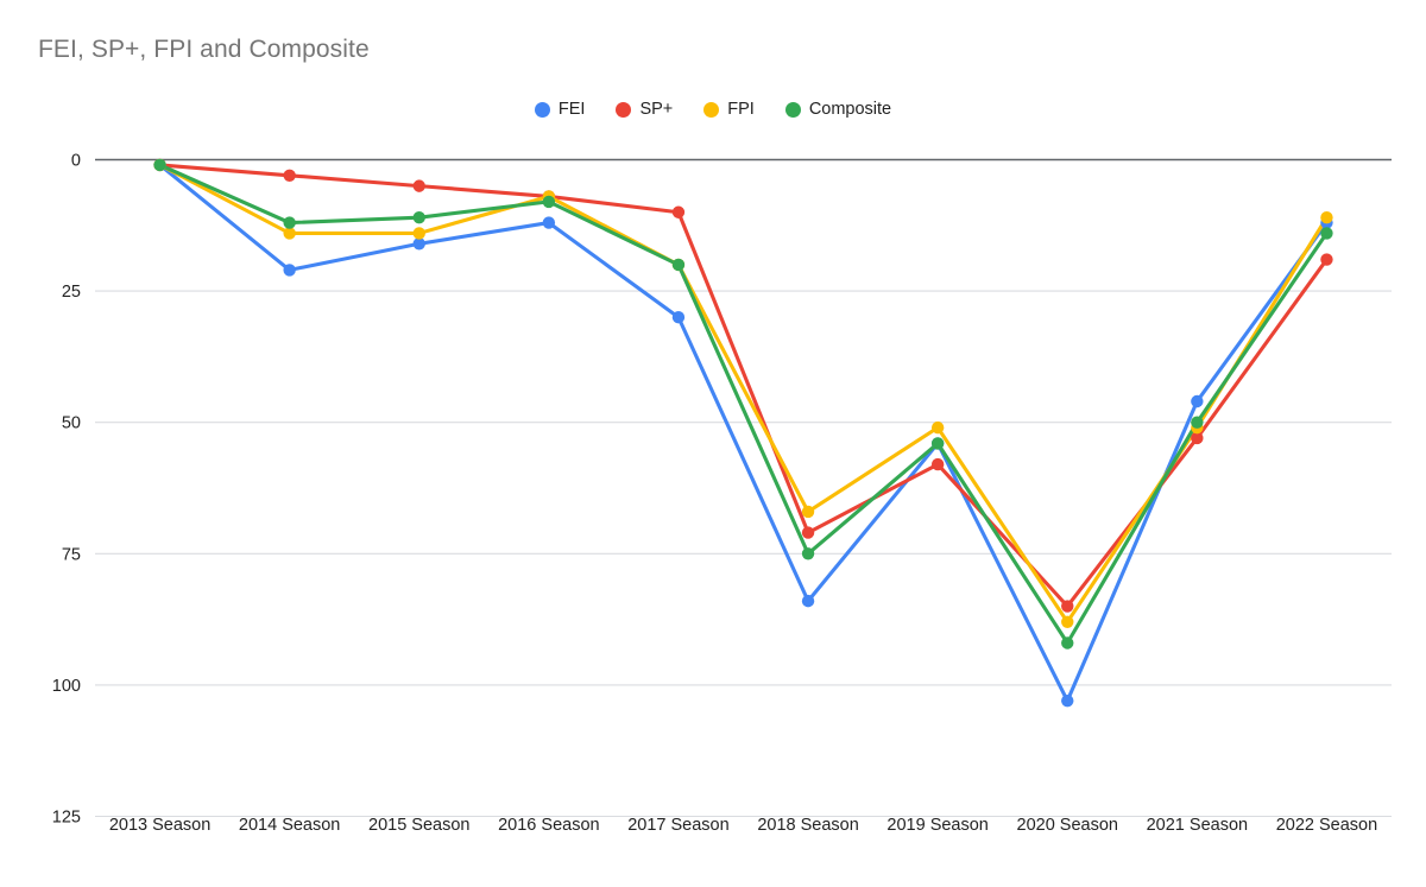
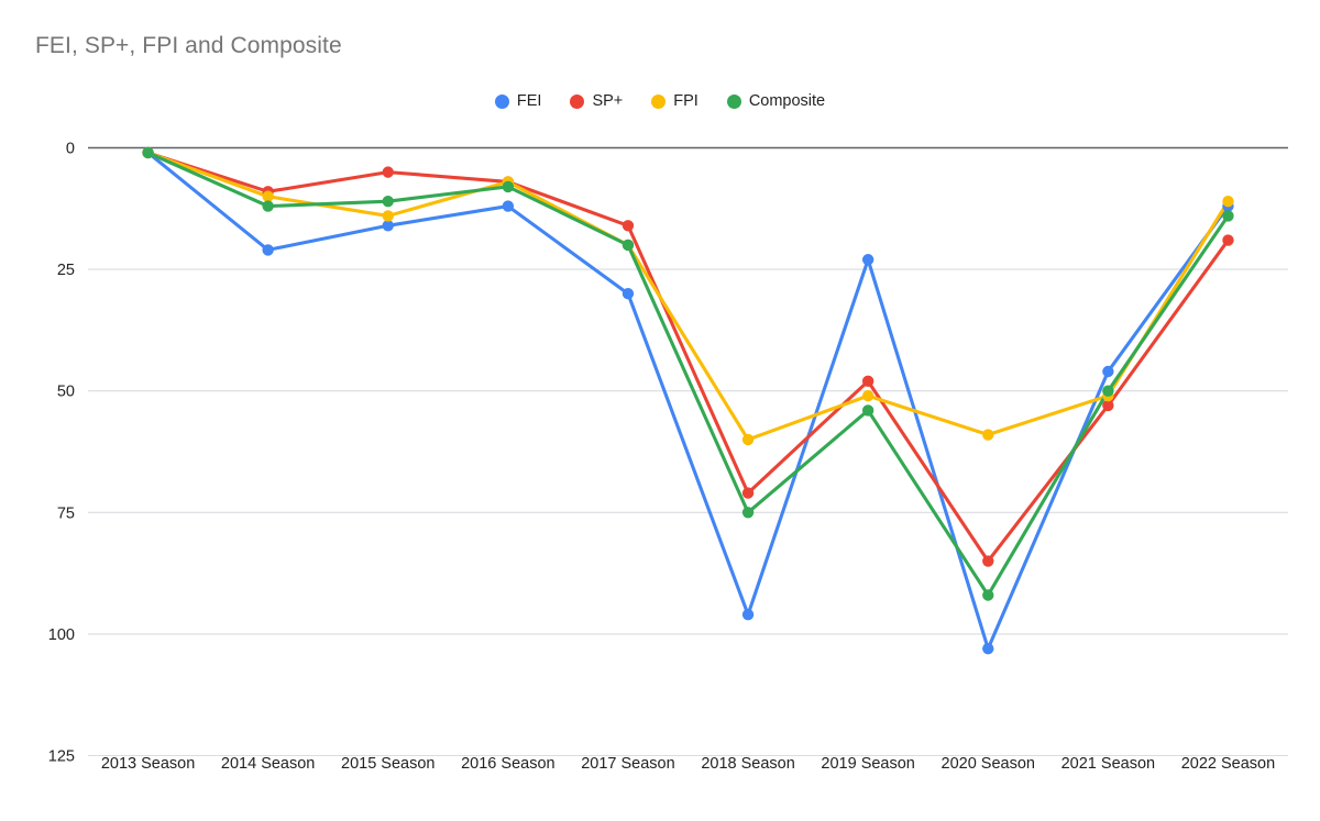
SP+/2014 Season: 3 -> 9
FPI/2014 Season: 14 -> 10
SP+/2017 Season: 10 -> 16
FEI/2018 Season: 84 -> 96
FPI/2018 Season: 67 -> 60
FEI/2019 Season: 54 -> 23
SP+/2019 Season: 58 -> 48
FPI/2020 Season: 88 -> 59
